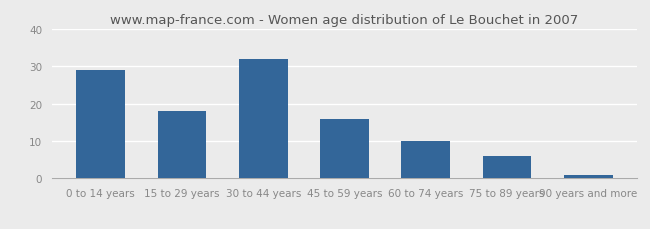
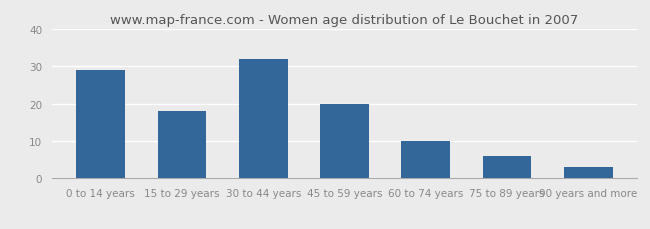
45 to 59 years: 16 -> 20
90 years and more: 1 -> 3
